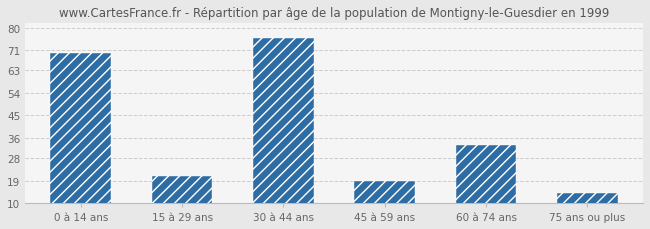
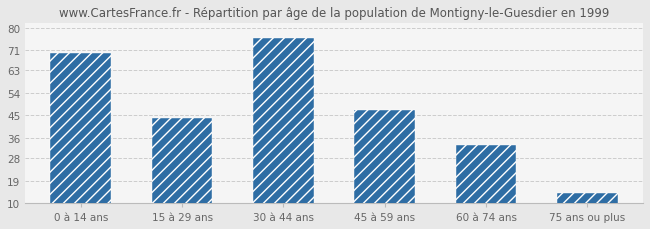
15 à 29 ans: 21 -> 44
45 à 59 ans: 19 -> 47
